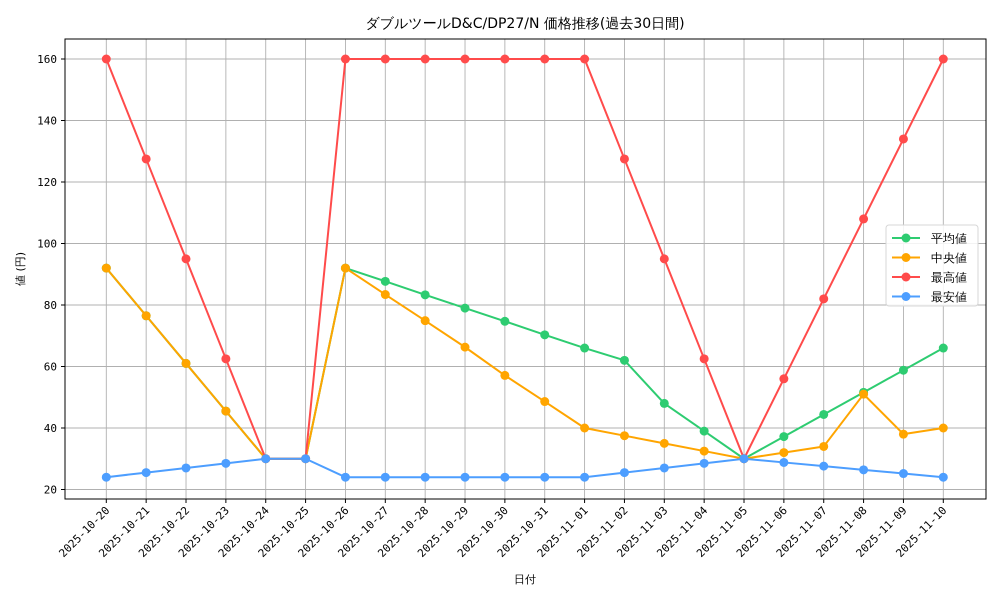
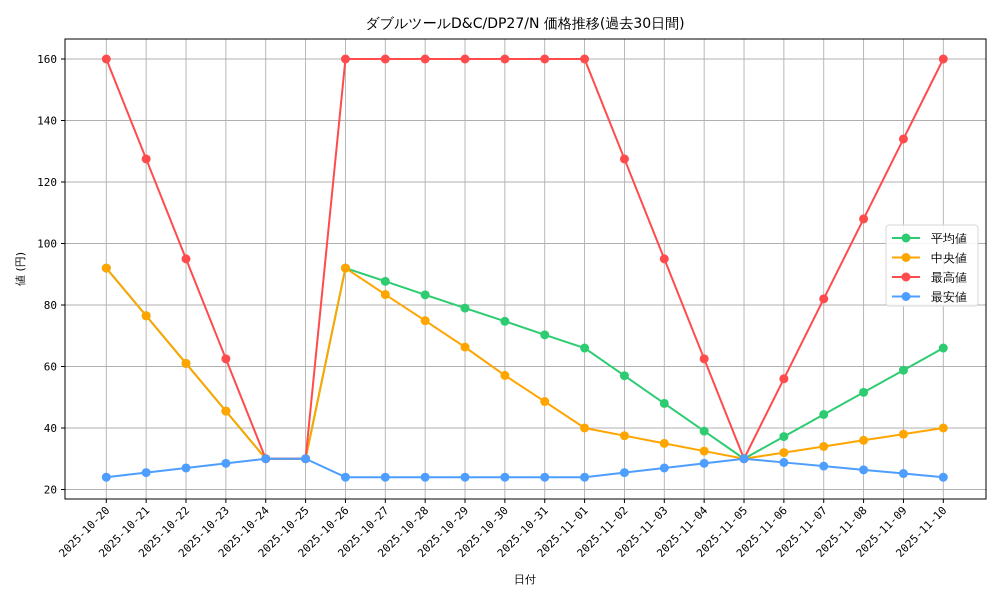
平均値/2025-11-02: 62 -> 57
中央値/2025-11-08: 51 -> 36
